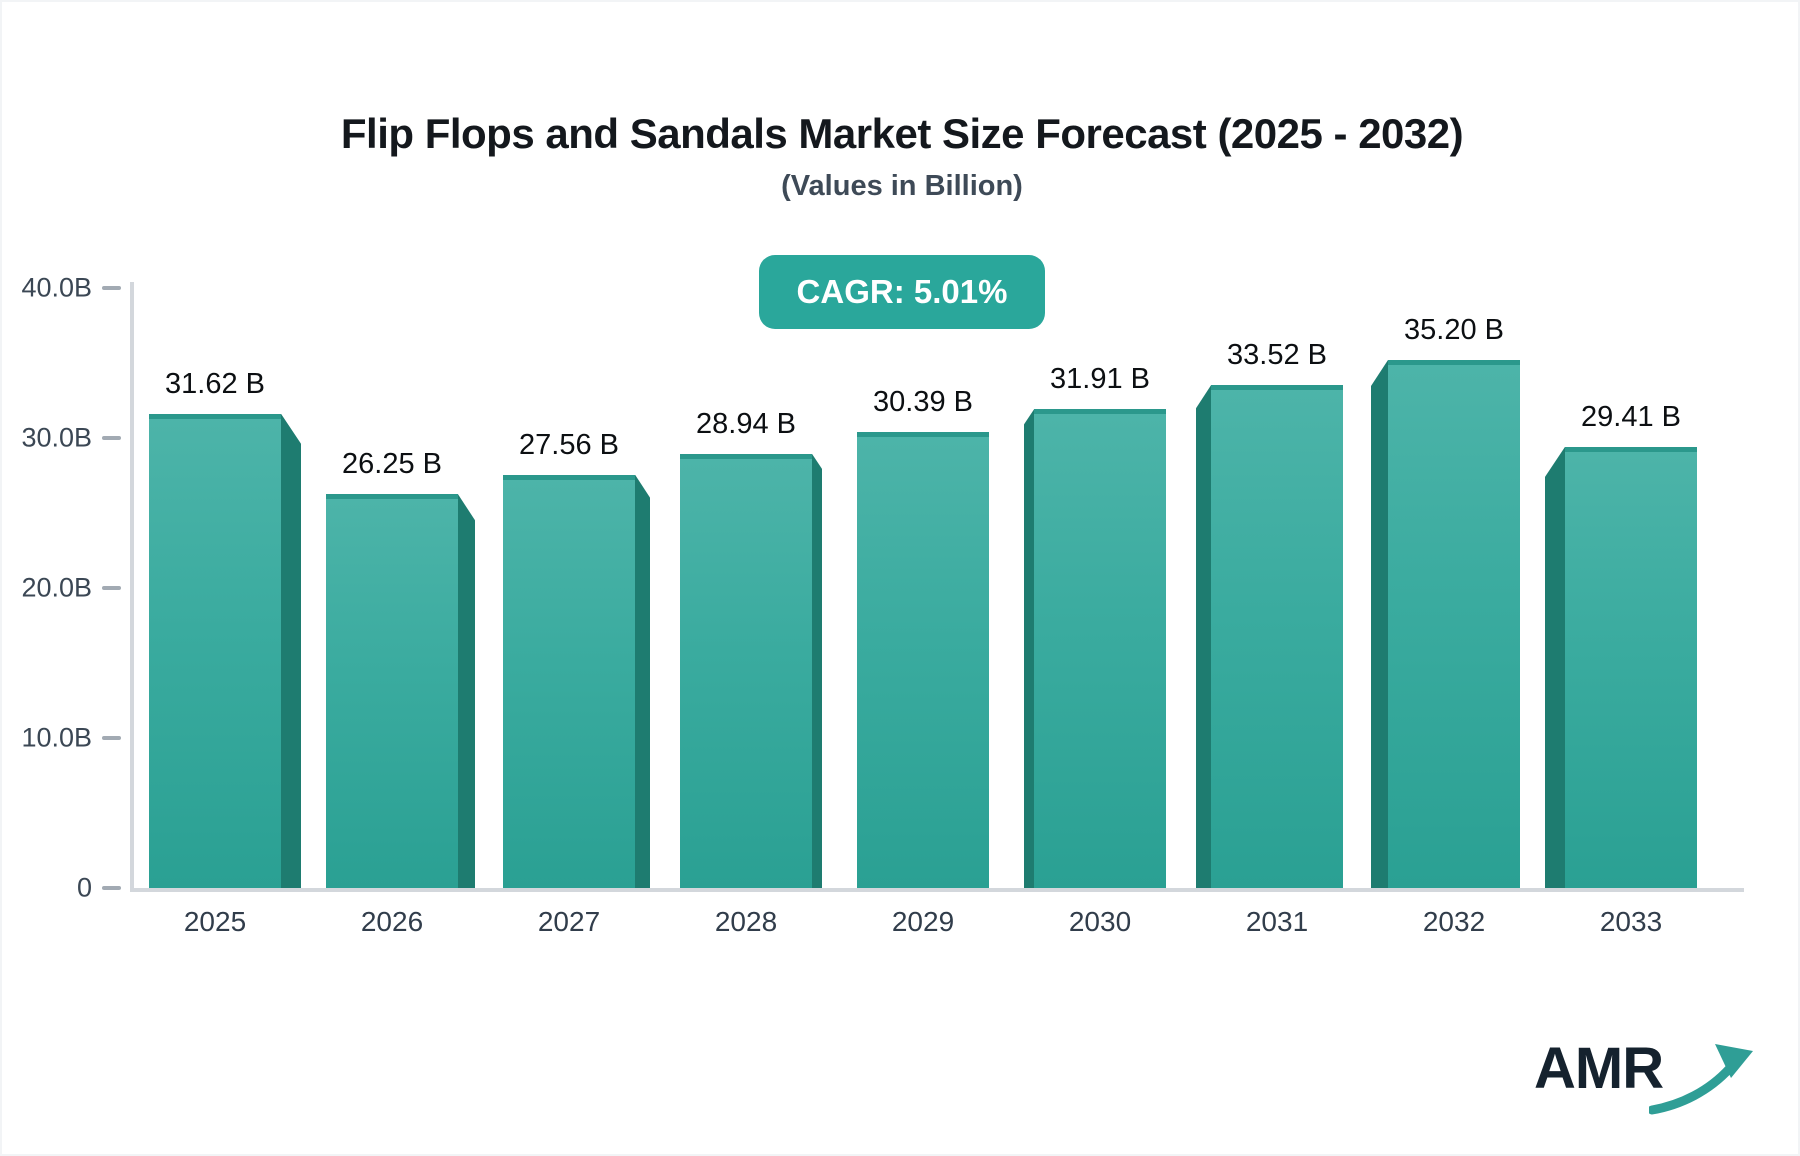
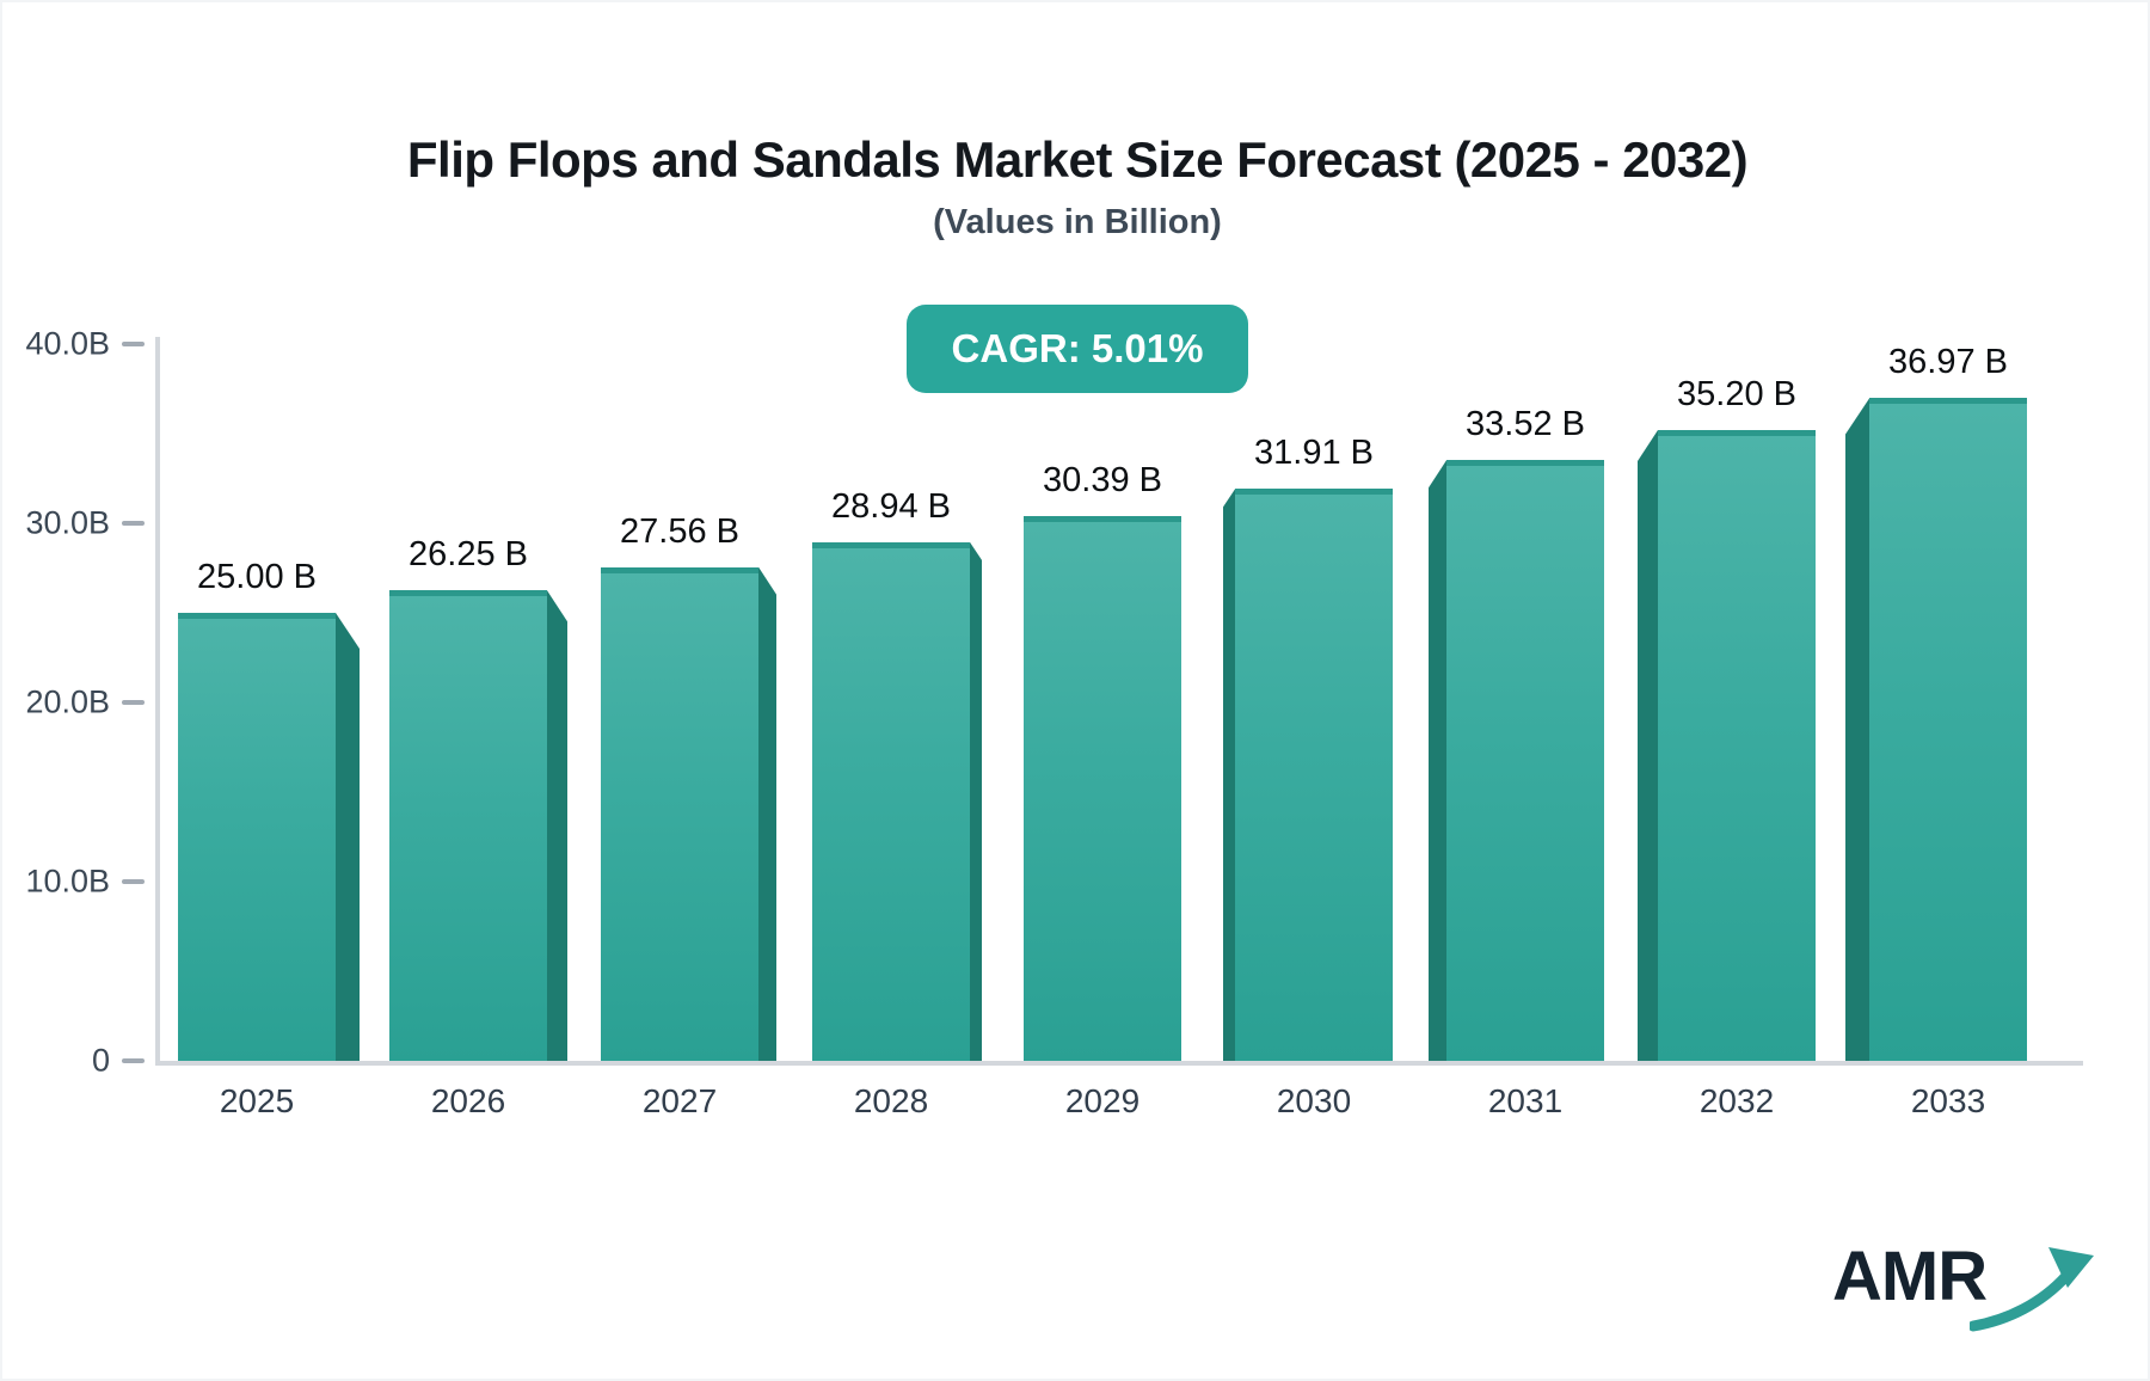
2025: 31.62 -> 25.00
2033: 29.41 -> 36.97
